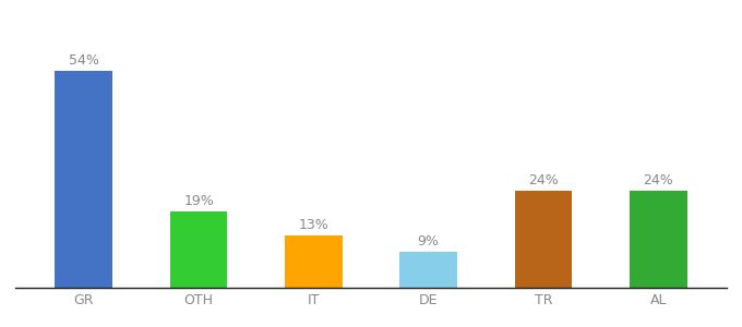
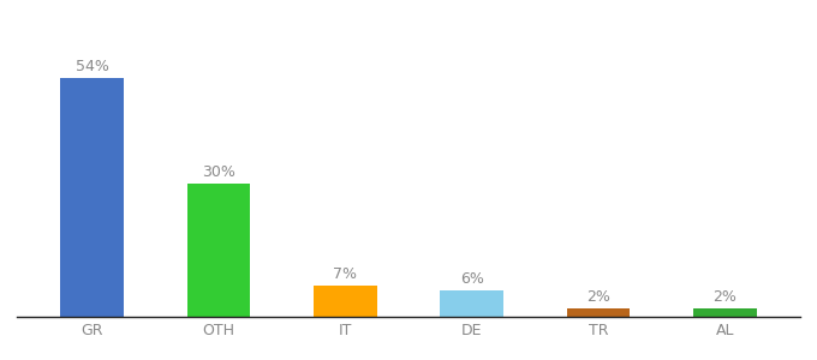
OTH: 19% -> 30%
IT: 13% -> 7%
DE: 9% -> 6%
TR: 24% -> 2%
AL: 24% -> 2%
